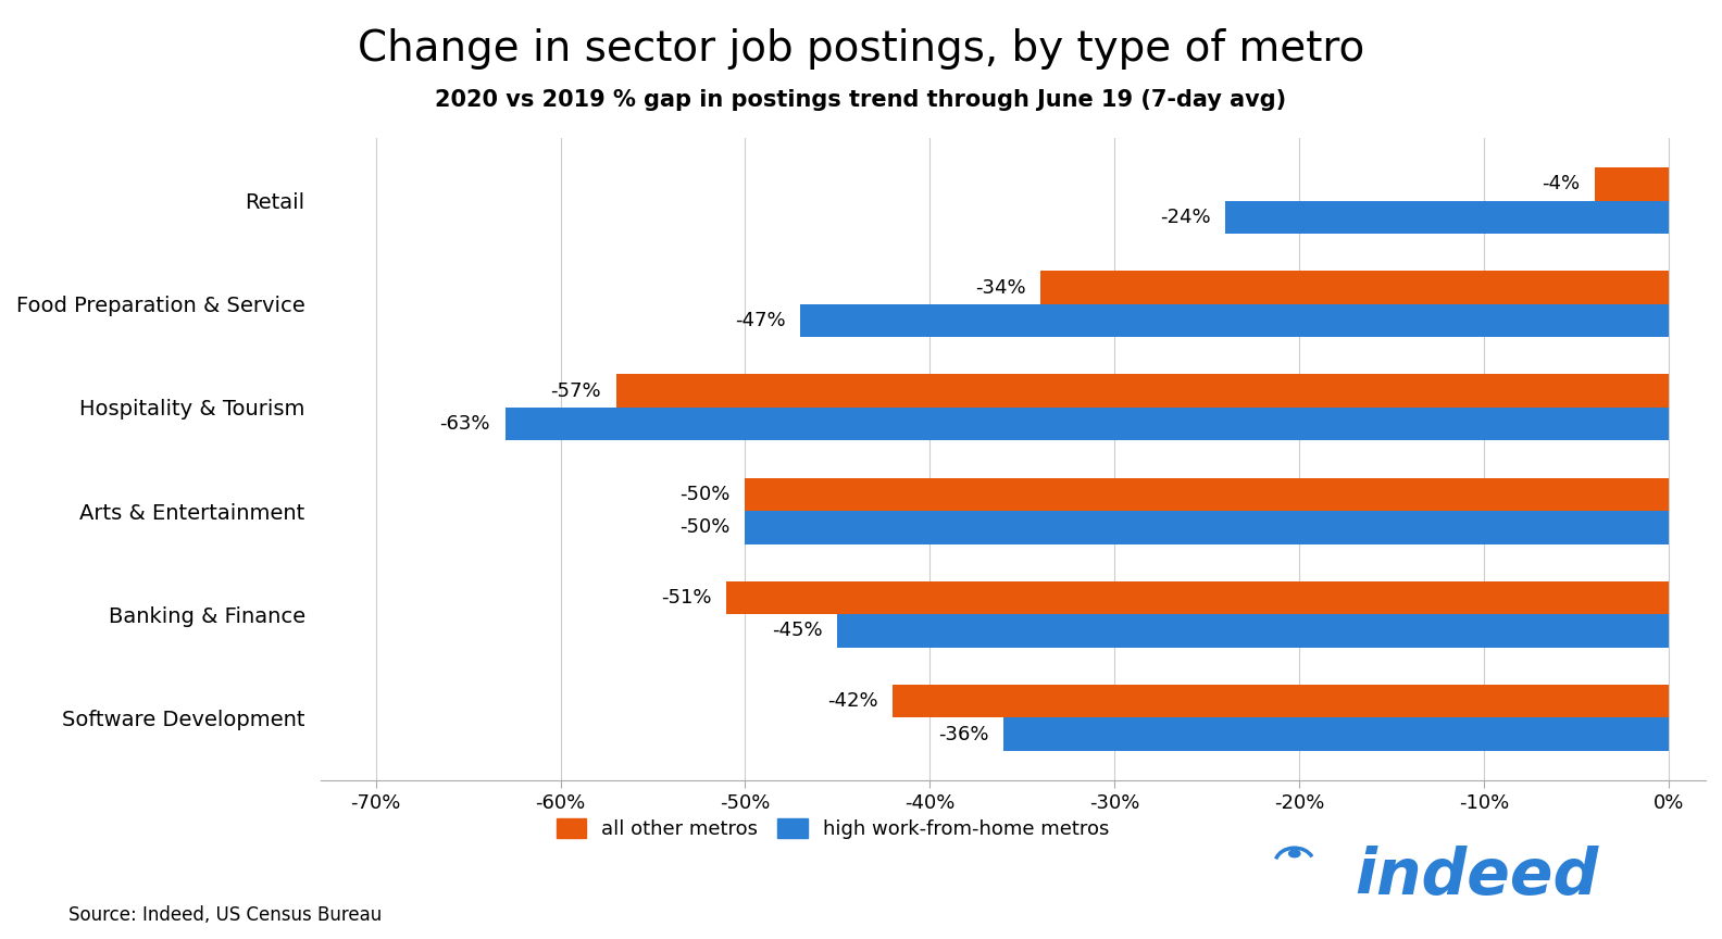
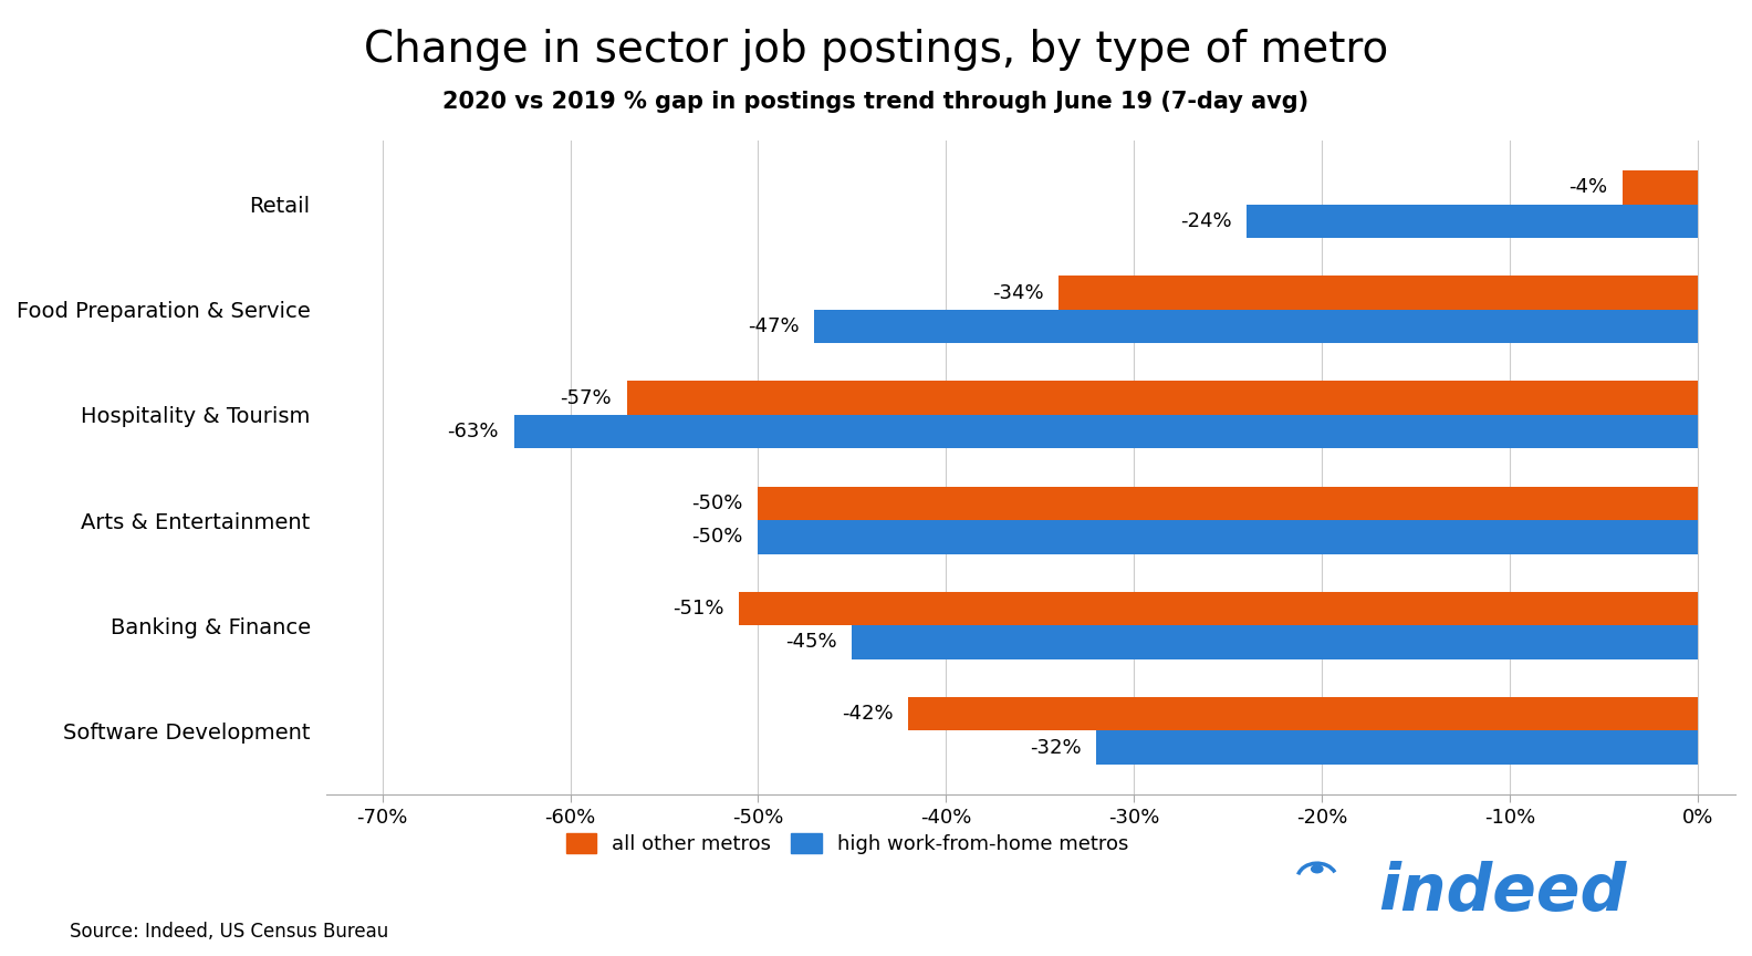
high work-from-home metros/Software Development: -36% -> -32%
